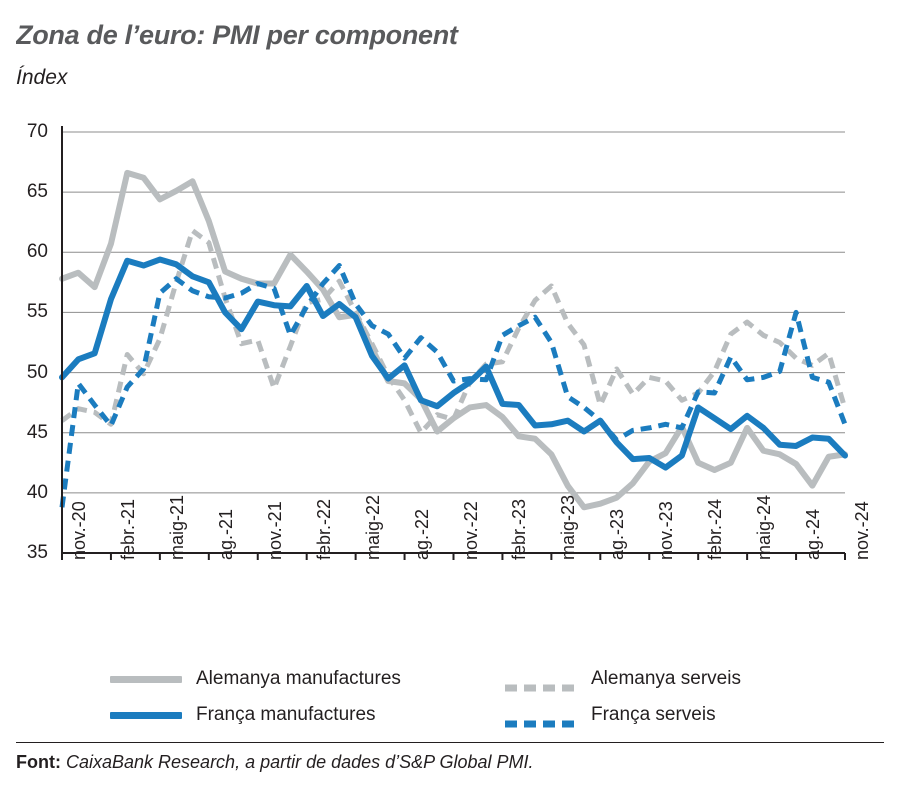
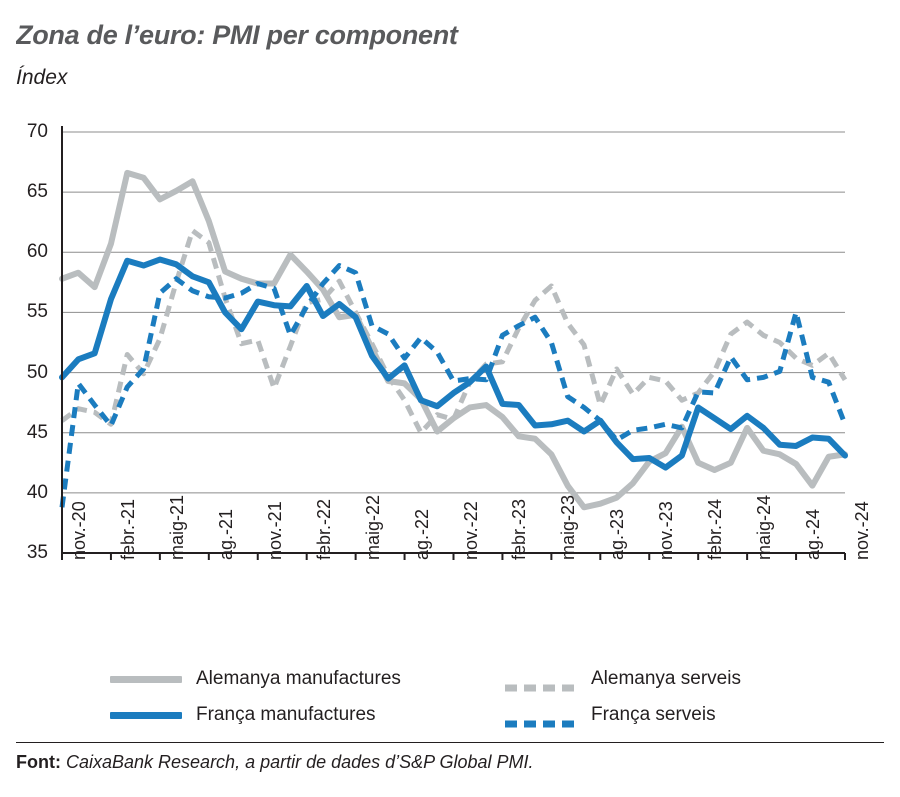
França serveis/maig-22: 55.7 -> 58.3
Alemanya serveis/nov.-24: 47.0 -> 49.4
